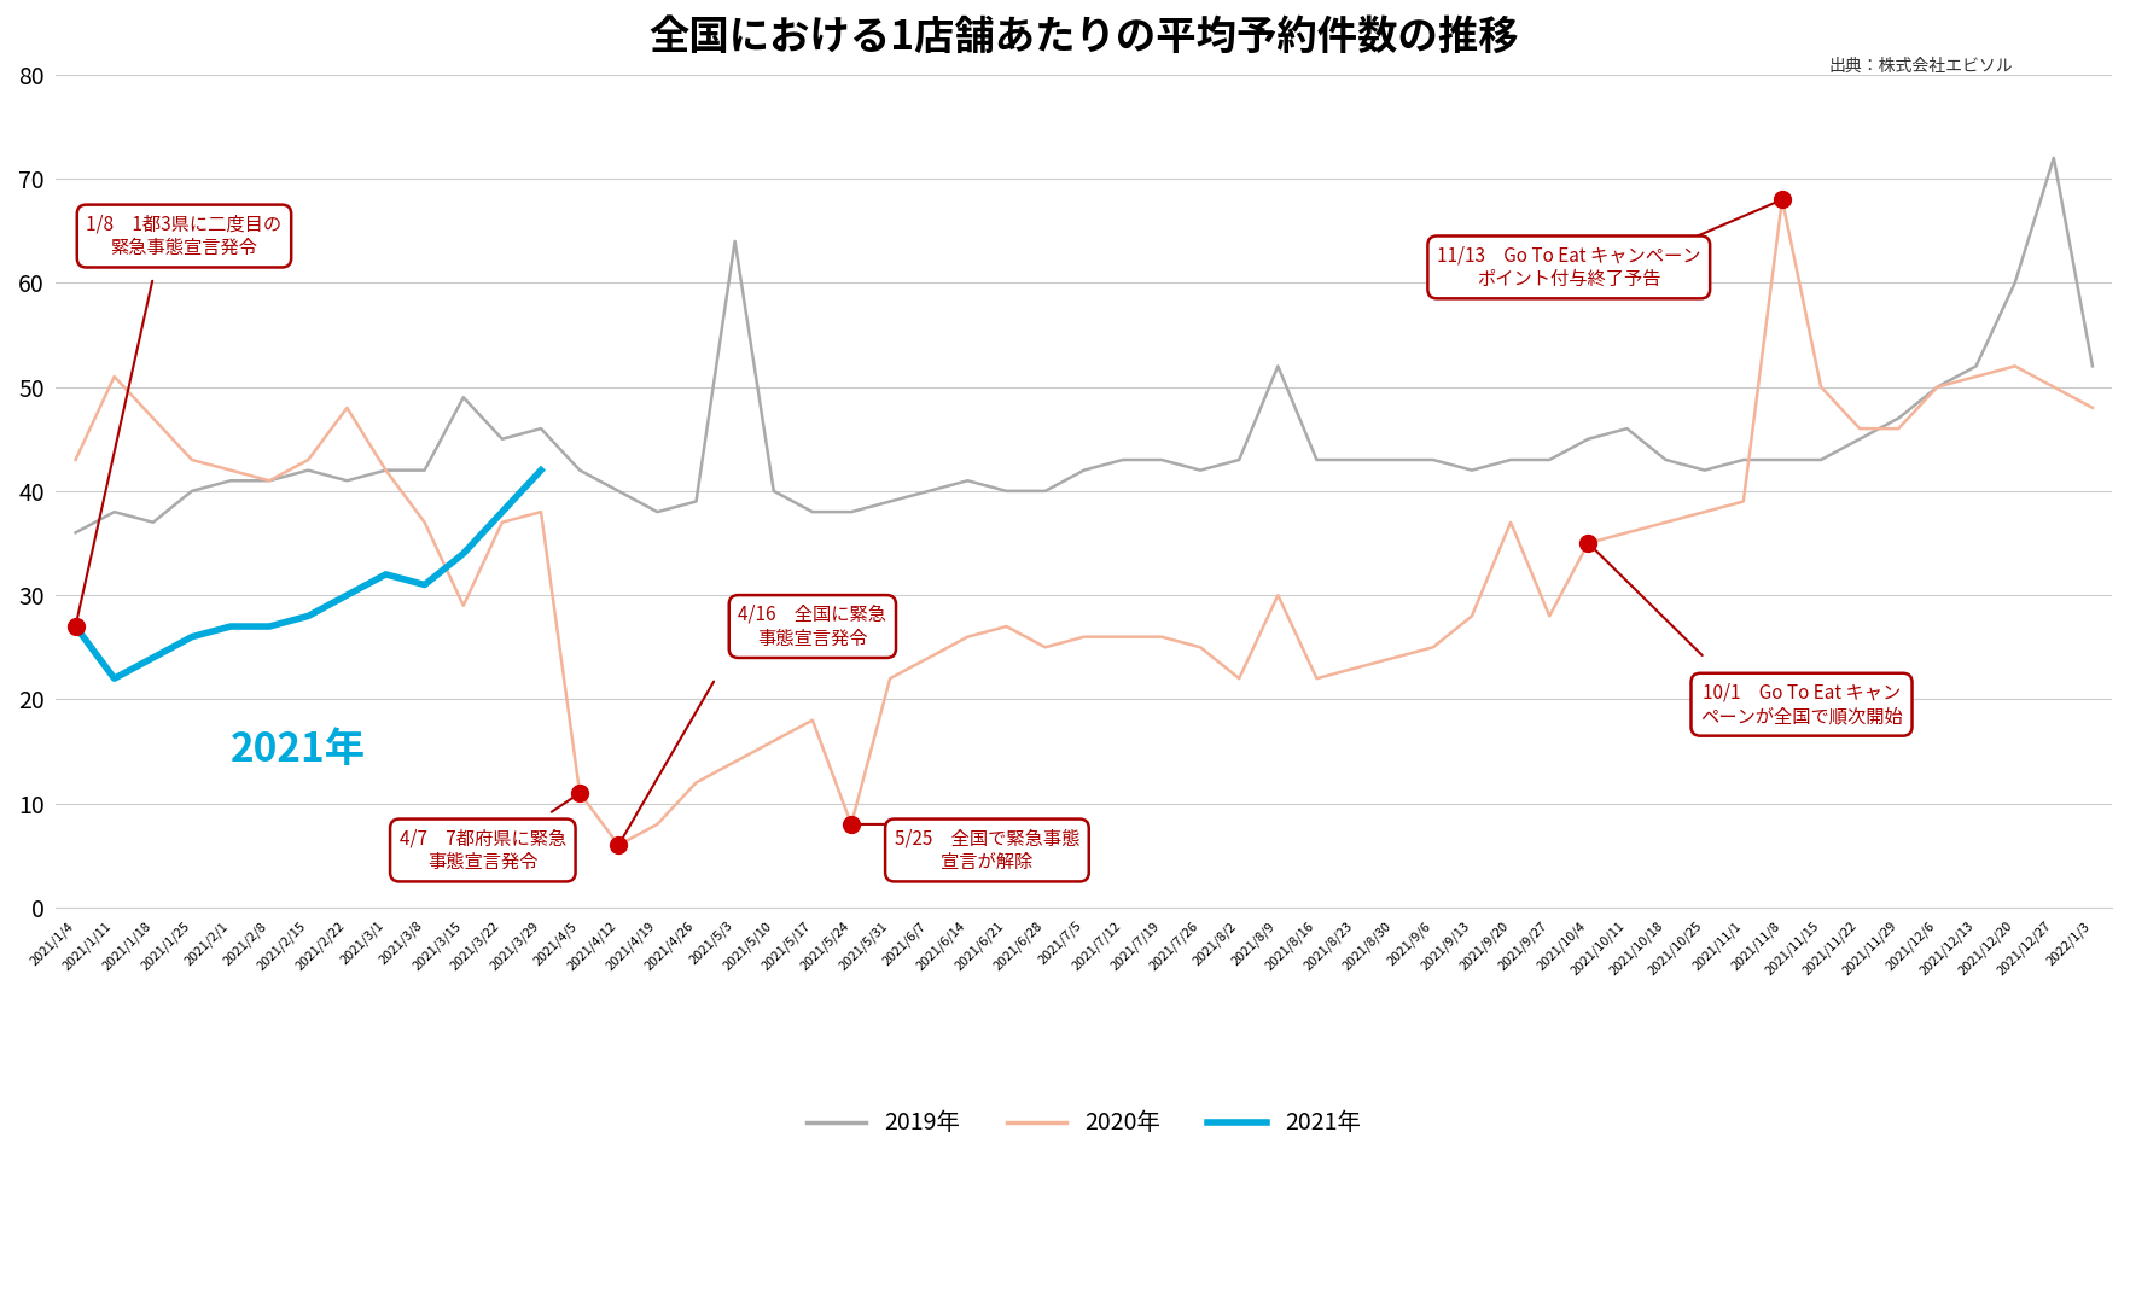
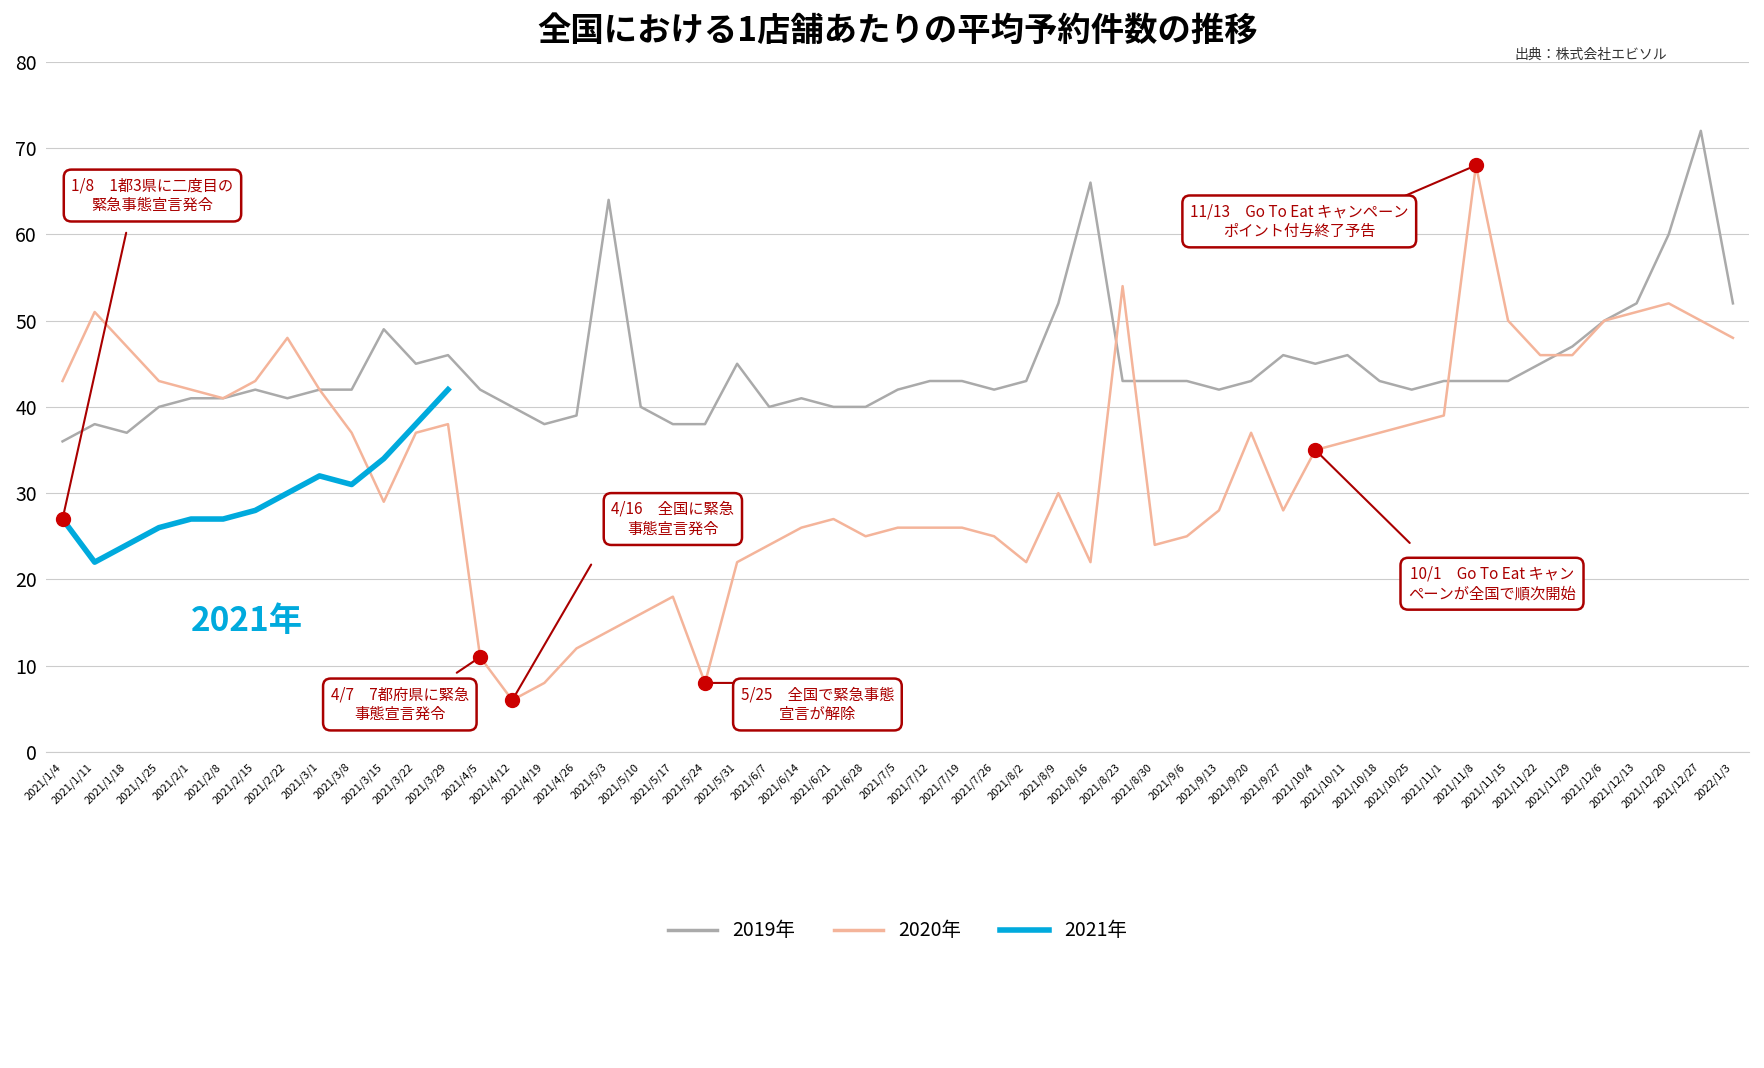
2019年/2021/5/31: 39 -> 45
2019年/2021/8/16: 43 -> 66
2020年/2021/8/23: 23 -> 54
2019年/2021/9/27: 43 -> 46
